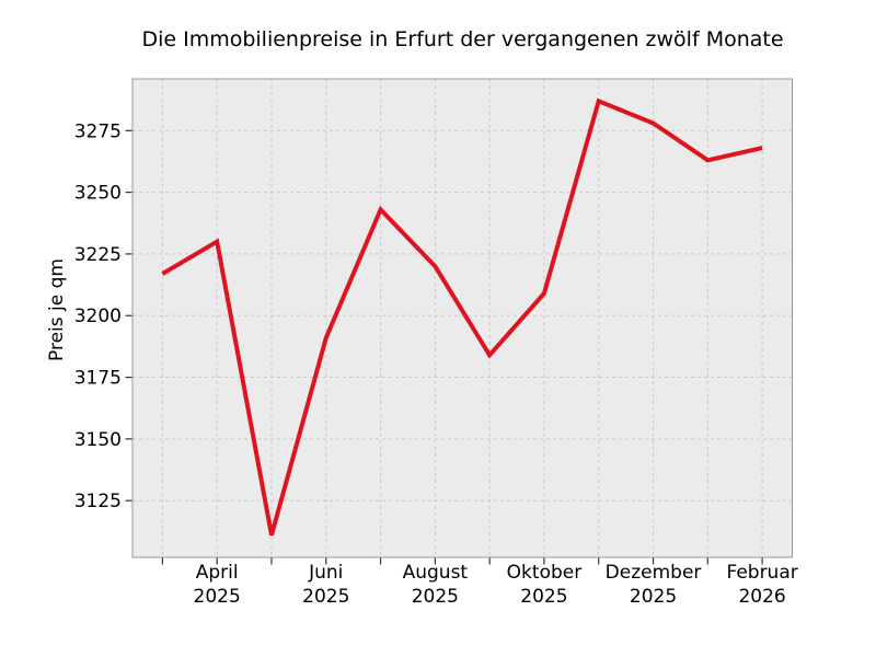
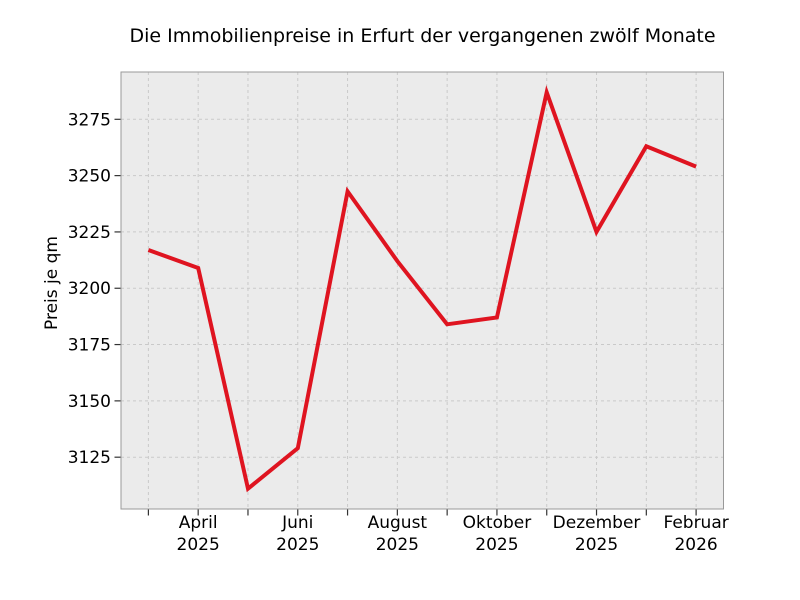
April 2025: 3230 -> 3209
Juni 2025: 3191 -> 3129
August 2025: 3220 -> 3212
Oktober 2025: 3209 -> 3187
Dezember 2025: 3278 -> 3225
Februar 2026: 3268 -> 3254
